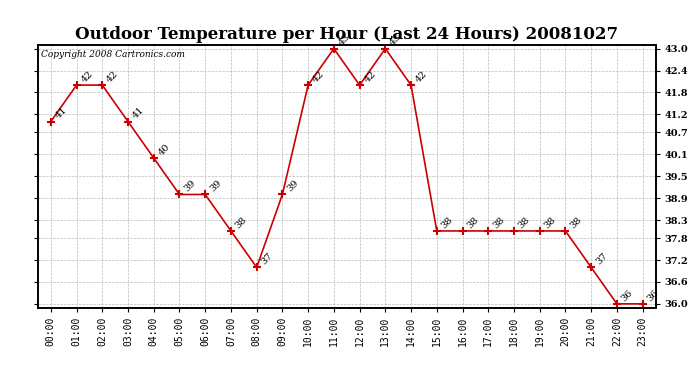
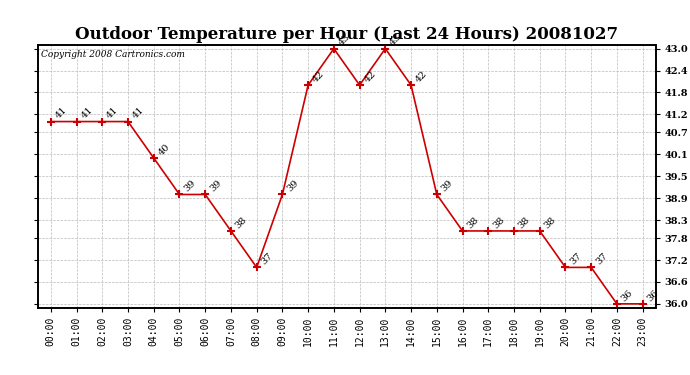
01:00: 42 -> 41
02:00: 42 -> 41
15:00: 38 -> 39
20:00: 38 -> 37
